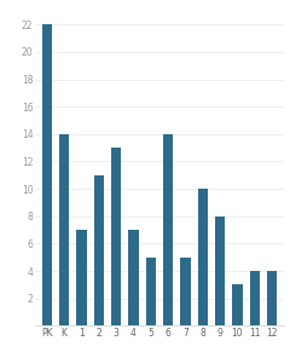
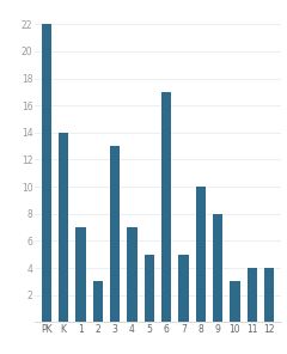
2: 11 -> 3
6: 14 -> 17
